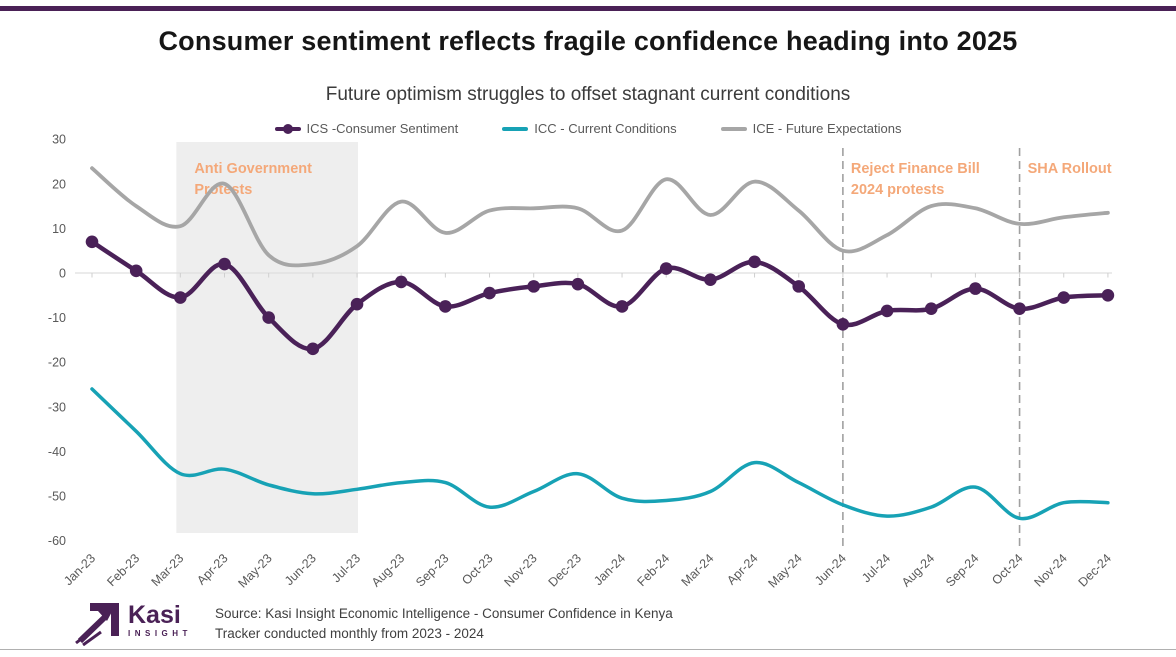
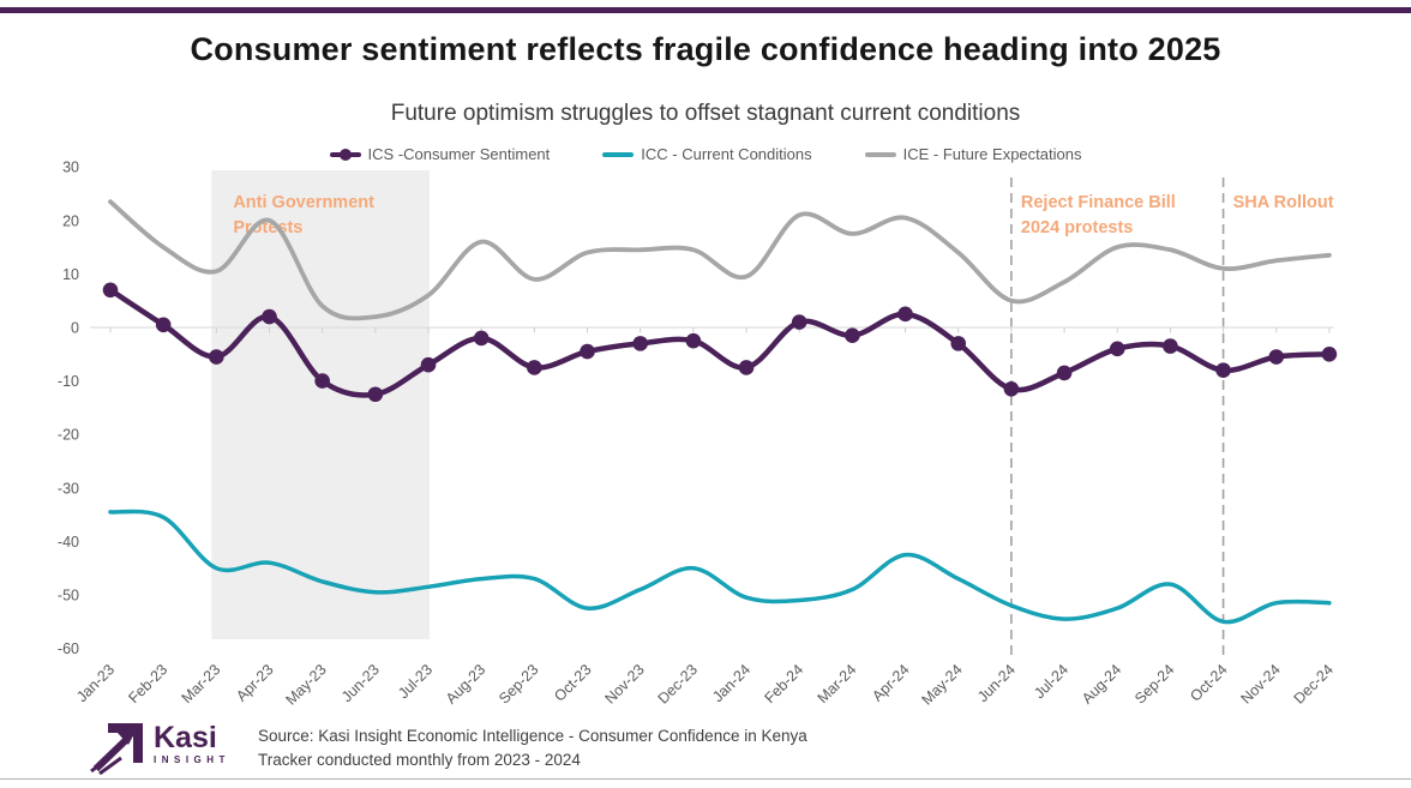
ICC - Current Conditions/Jan-23: -26 -> -34
ICS -Consumer Sentiment/Jun-23: -17 -> -12
ICE - Future Expectations/Mar-24: 13 -> 18
ICS -Consumer Sentiment/Aug-24: -8 -> -4
